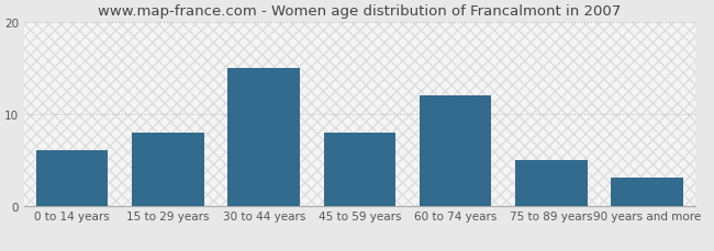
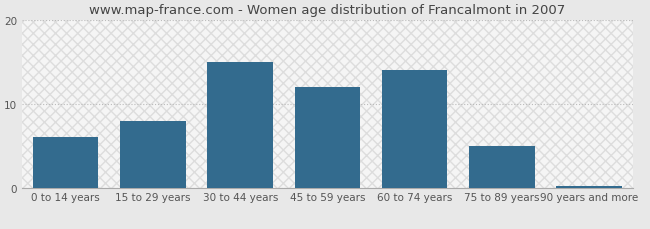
45 to 59 years: 8.0 -> 12.0
60 to 74 years: 12.0 -> 14.0
90 years and more: 3.0 -> 0.2
